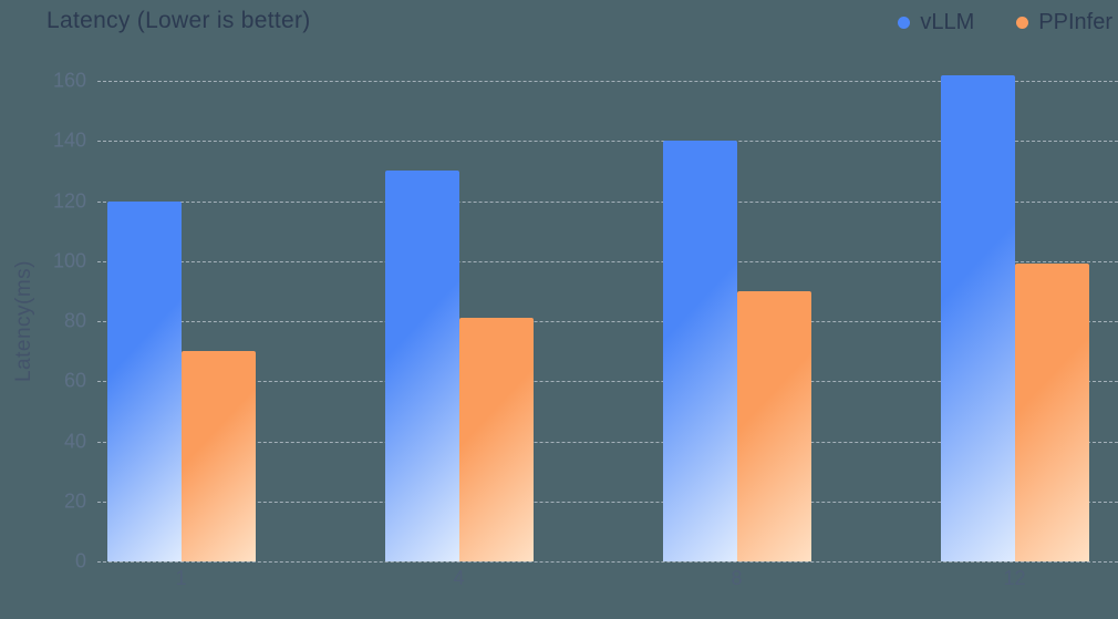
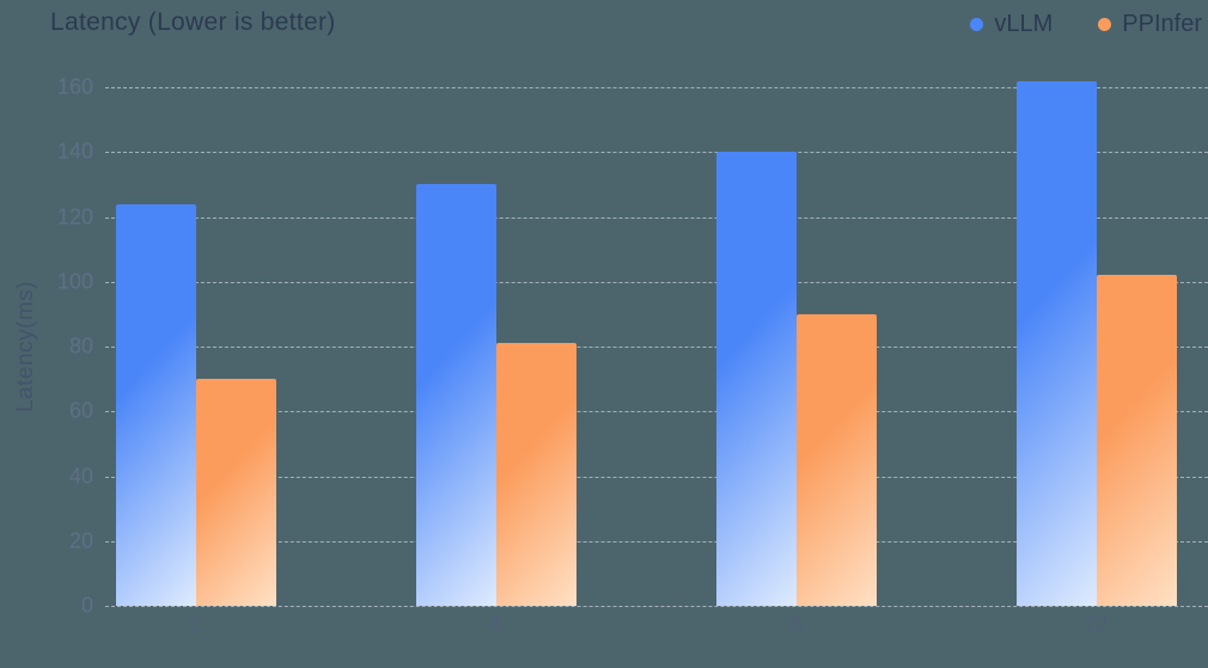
vLLM/1: 120 -> 124
PPInfer/12: 99 -> 102
